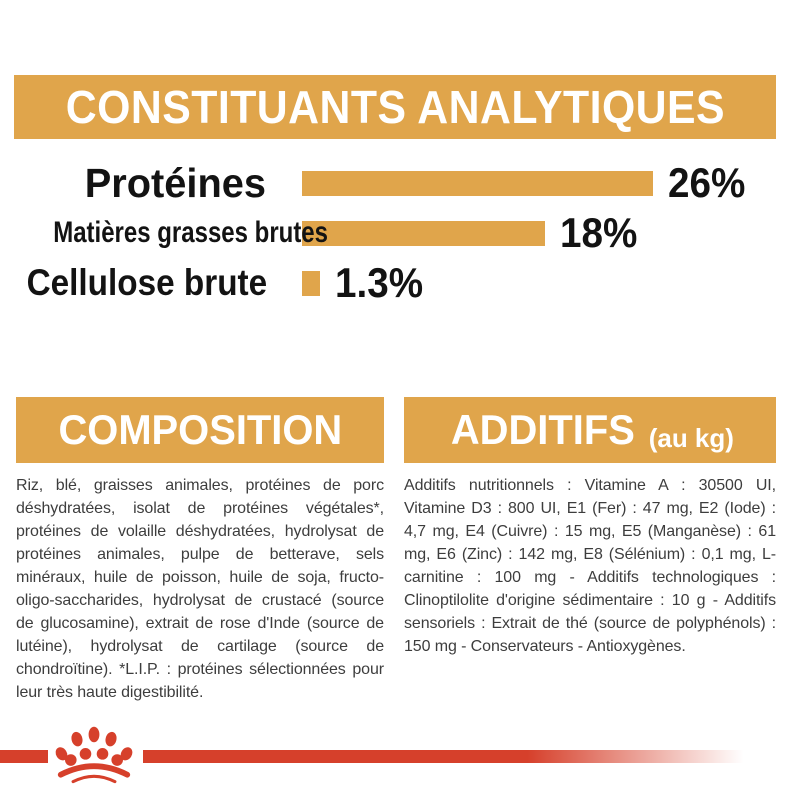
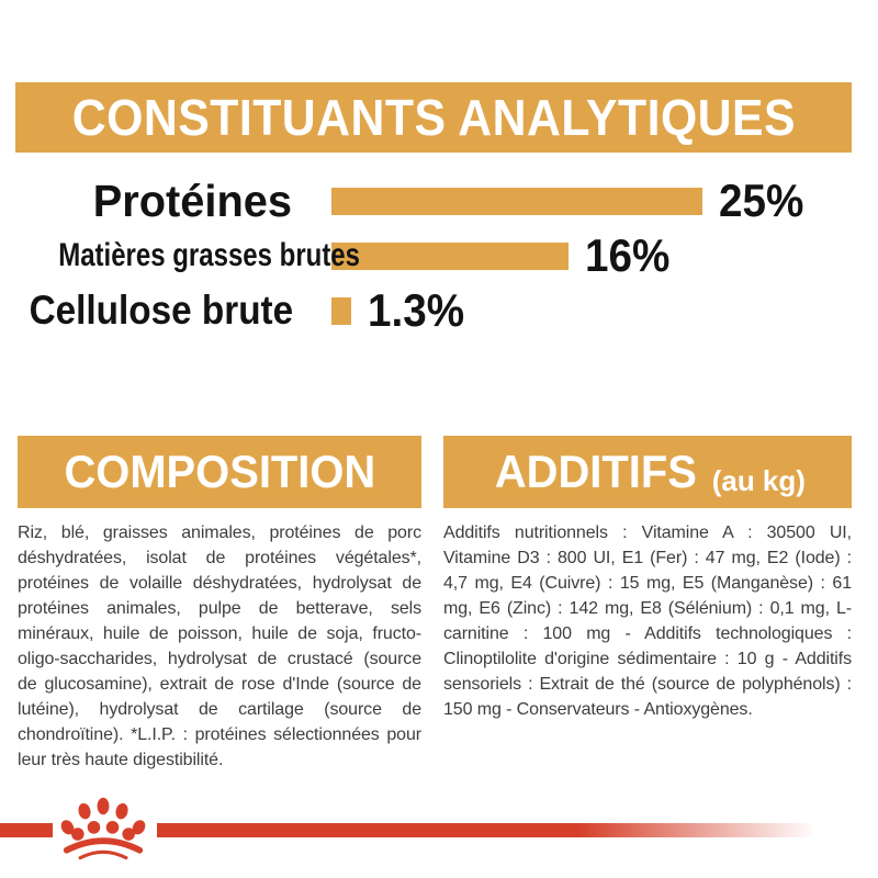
Protéines: 26% -> 25%
Matières grasses brutes: 18% -> 16%
